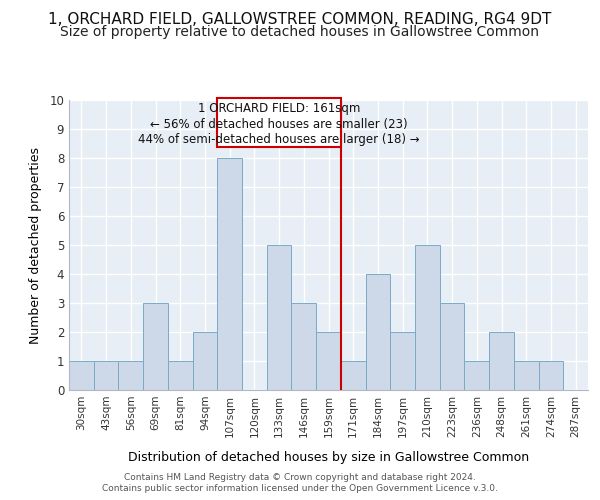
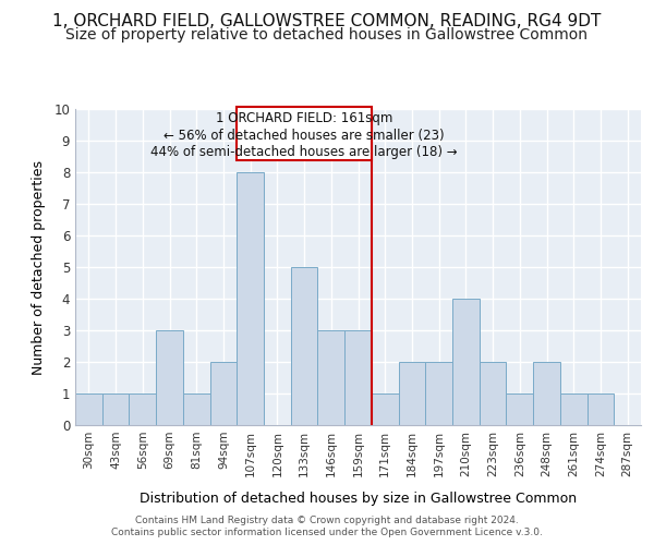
159sqm: 2 -> 3
184sqm: 4 -> 2
210sqm: 5 -> 4
223sqm: 3 -> 2
